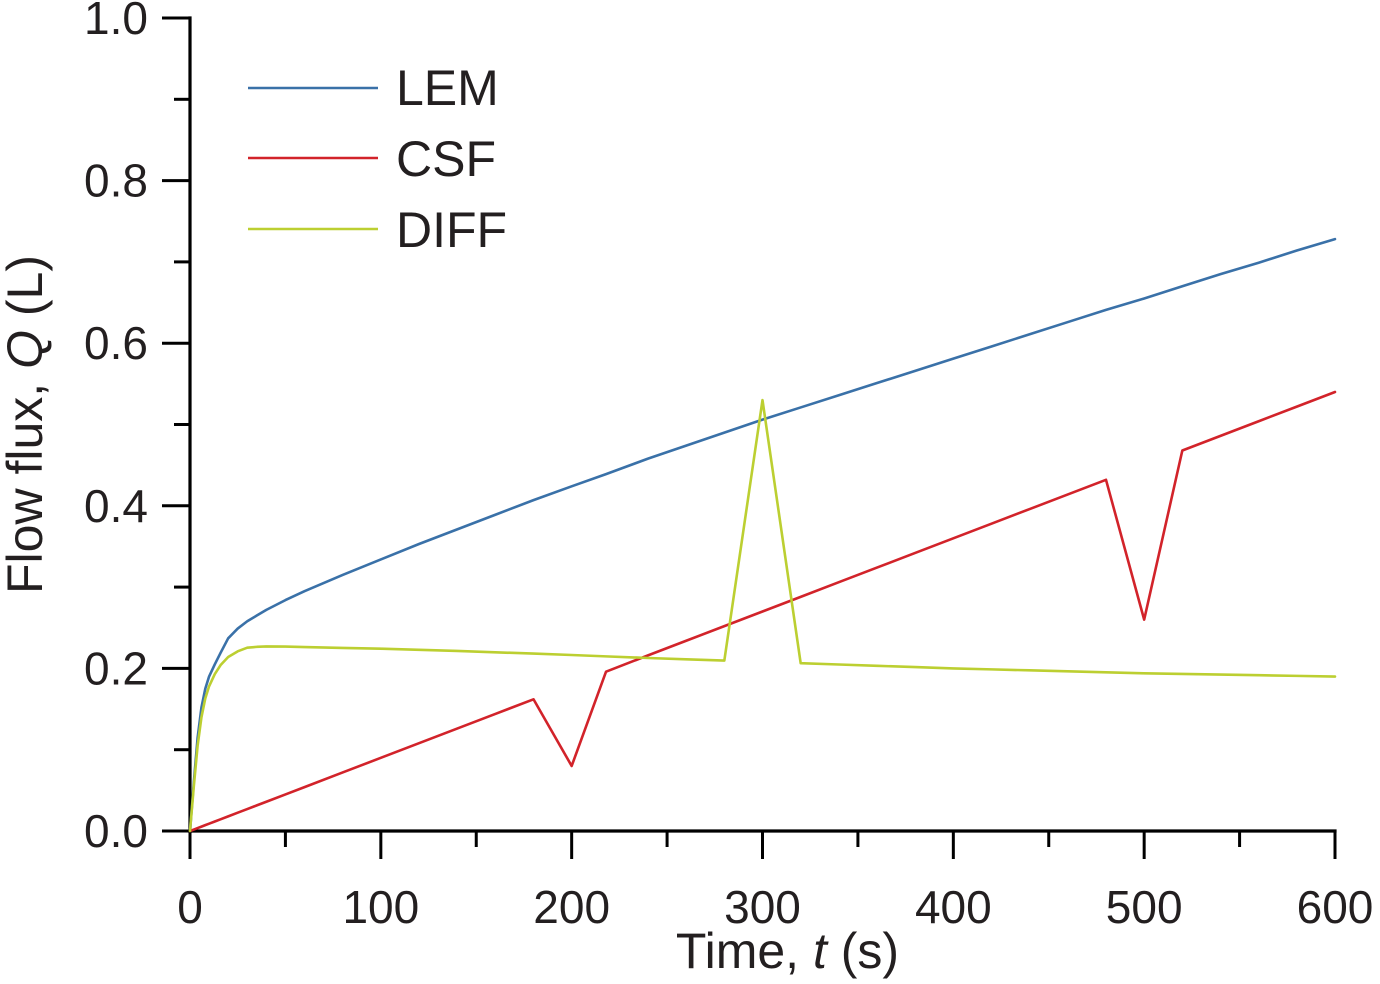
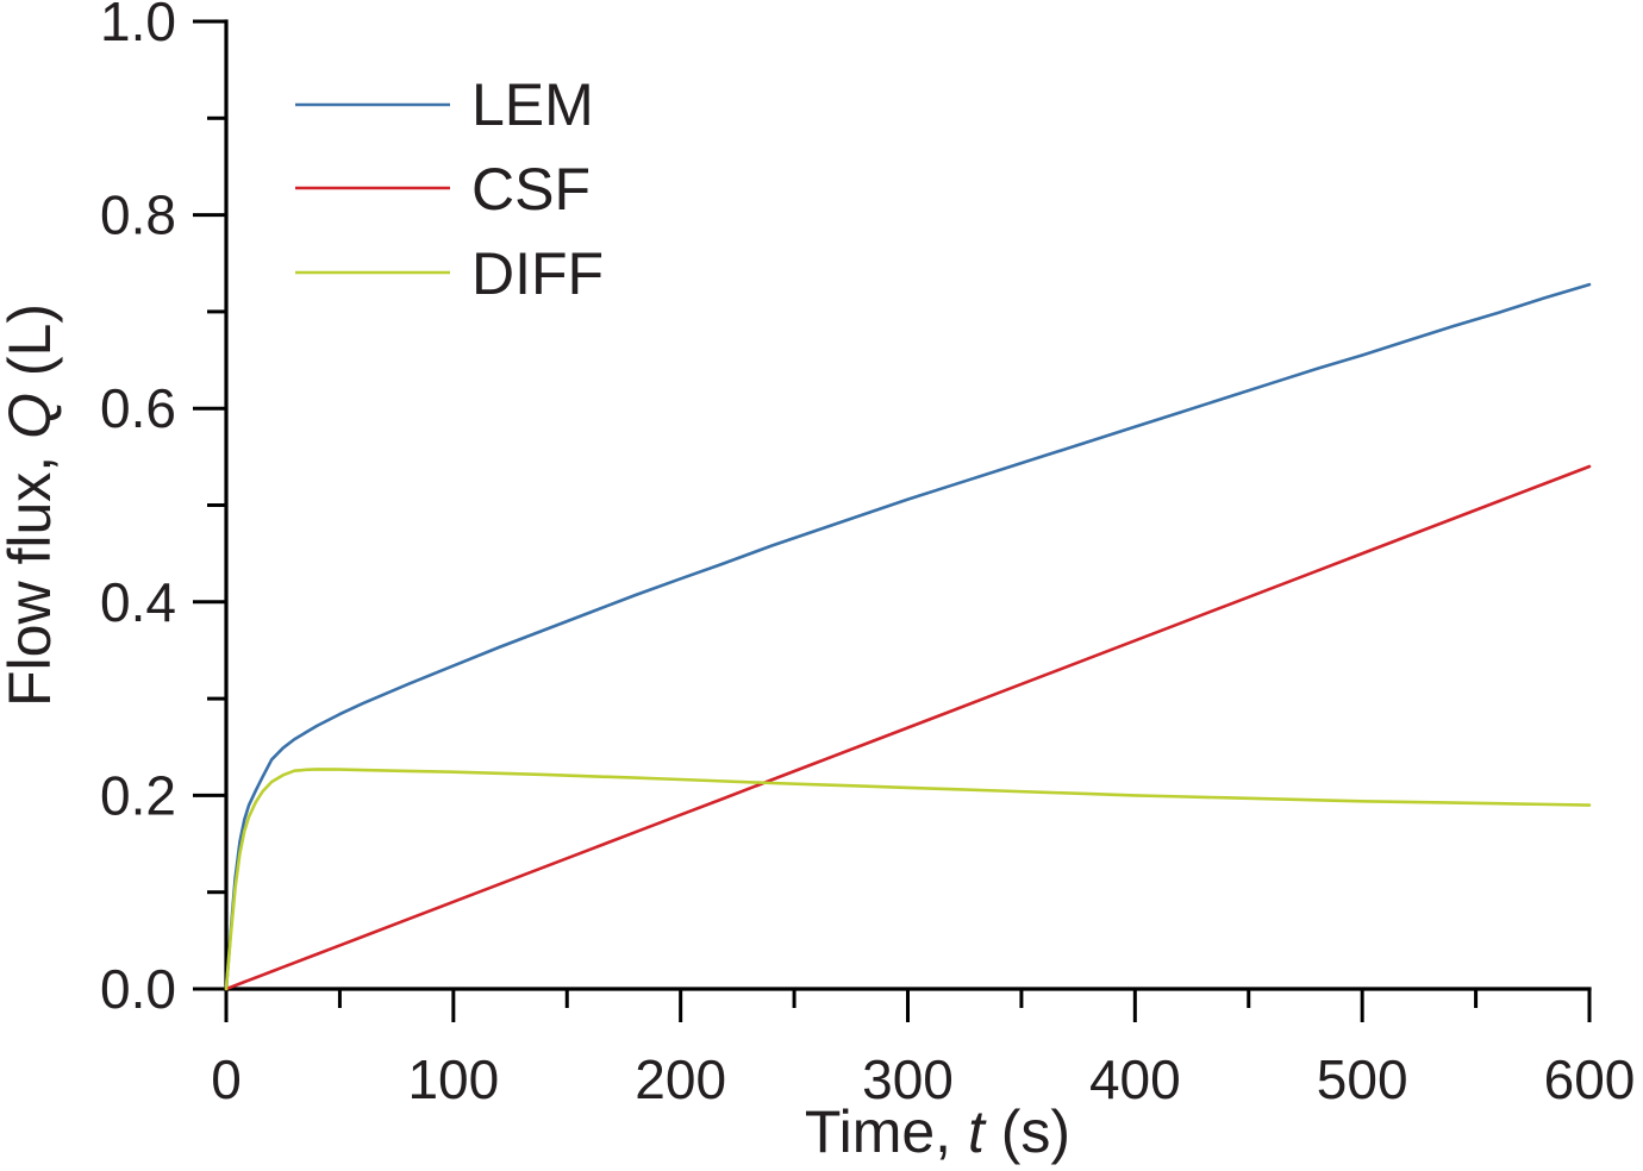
CSF/200: 0.08 -> 0.18
DIFF/300: 0.53 -> 0.21
CSF/500: 0.26 -> 0.45
